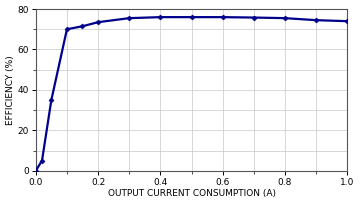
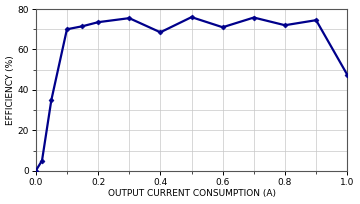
0.4: 76.0 -> 68.5
0.6: 76.0 -> 71.0
0.8: 75.5 -> 72.0
1.0: 74.0 -> 47.5
